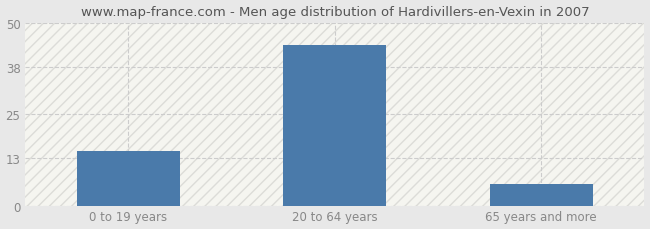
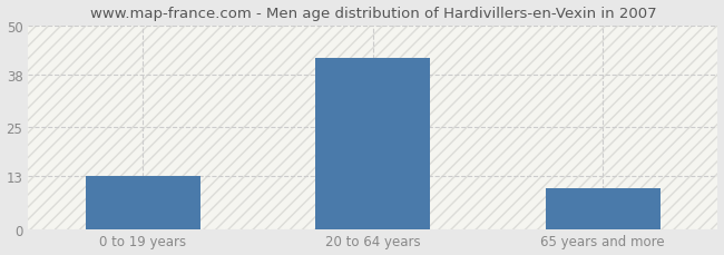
0 to 19 years: 15 -> 13
20 to 64 years: 44 -> 42
65 years and more: 6 -> 10
